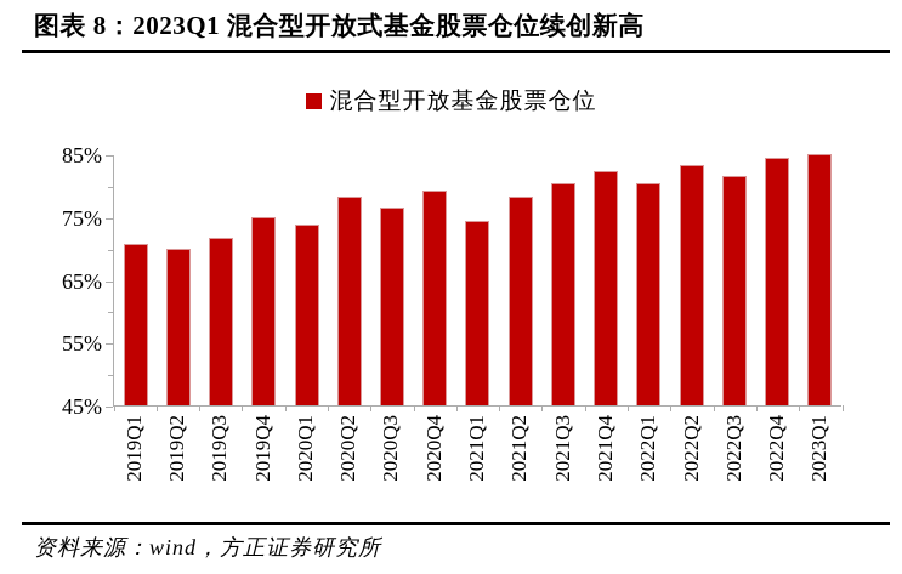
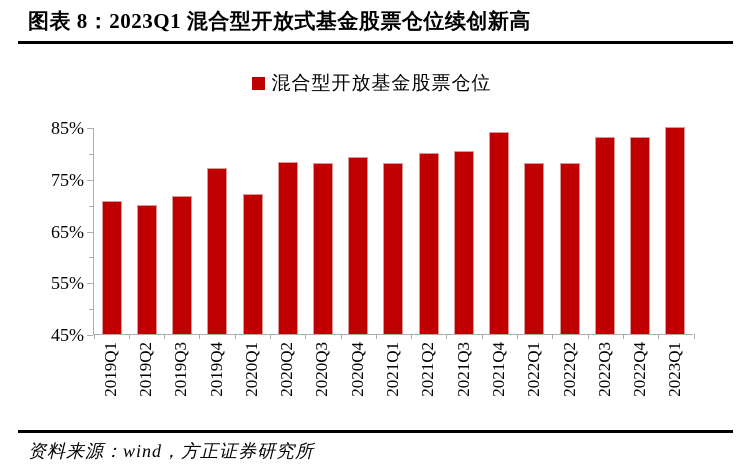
2019Q4: 75% -> 77%
2020Q1: 74% -> 72%
2020Q3: 77% -> 78%
2021Q1: 74% -> 78%
2021Q2: 78% -> 80%
2021Q4: 82% -> 84%
2022Q1: 80% -> 78%
2022Q2: 83% -> 78%
2022Q3: 82% -> 83%
2022Q4: 84% -> 83%
